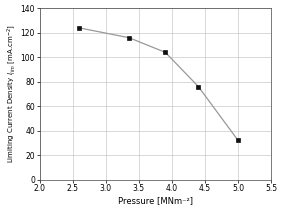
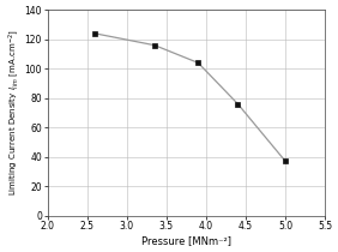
5.0: 32 -> 37
